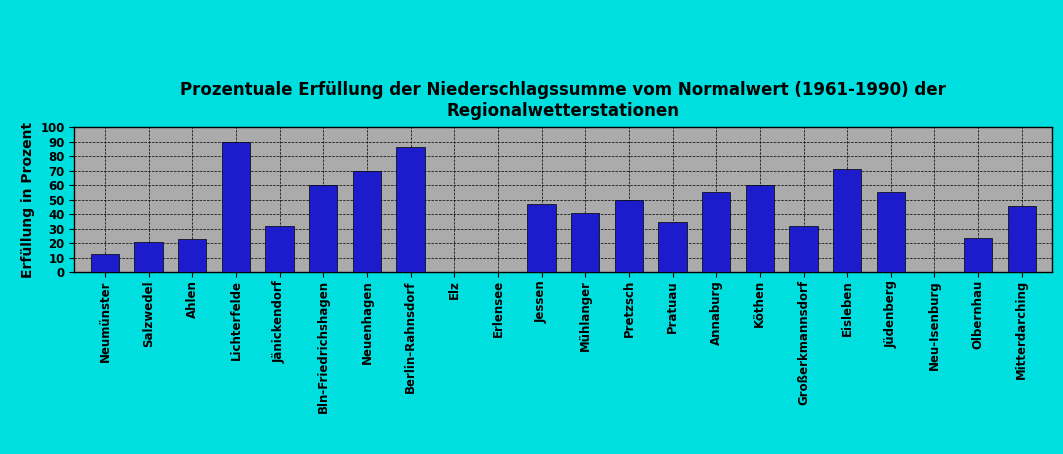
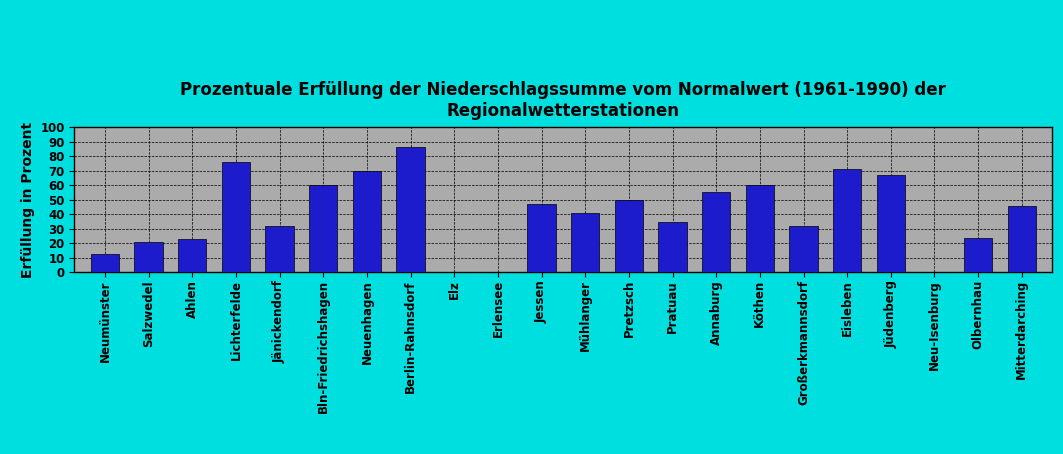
Lichterfelde: 90 -> 76
Jüdenberg: 55 -> 67
